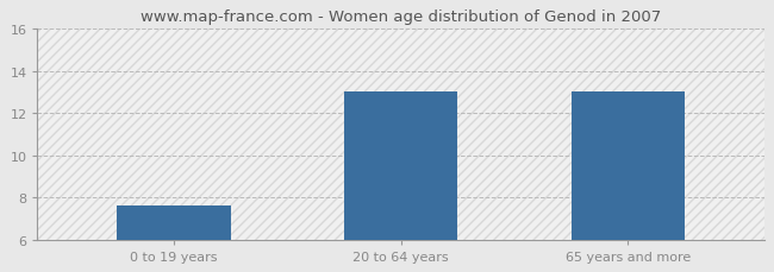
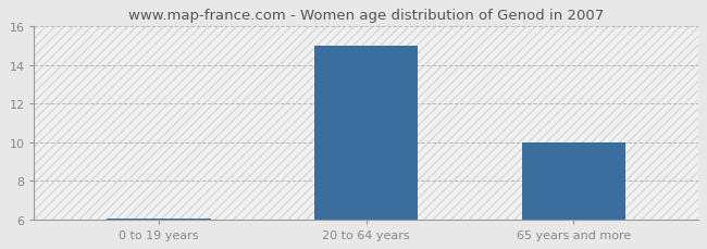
0 to 19 years: 7.6 -> 6.0
20 to 64 years: 13.0 -> 15.0
65 years and more: 13.0 -> 10.0
